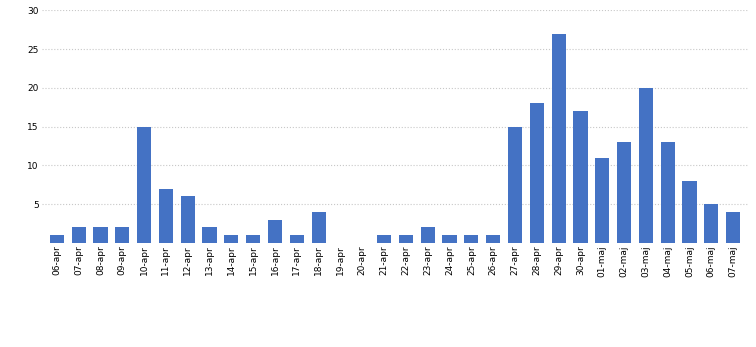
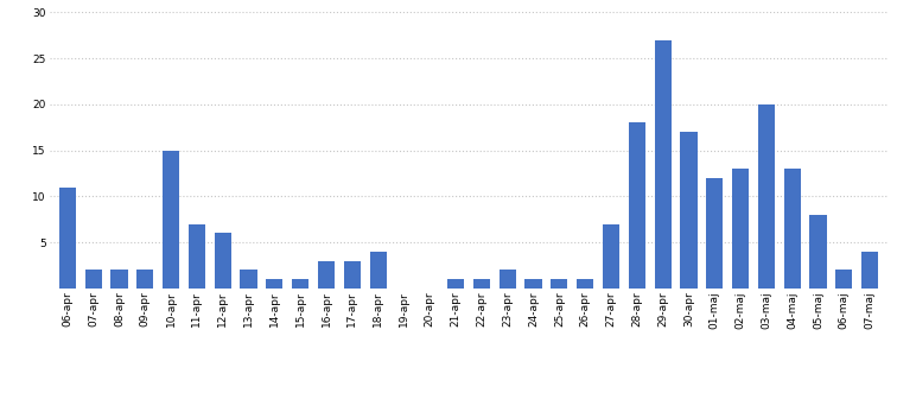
06-apr: 1 -> 11
17-apr: 1 -> 3
27-apr: 15 -> 7
01-maj: 11 -> 12
06-maj: 5 -> 2
